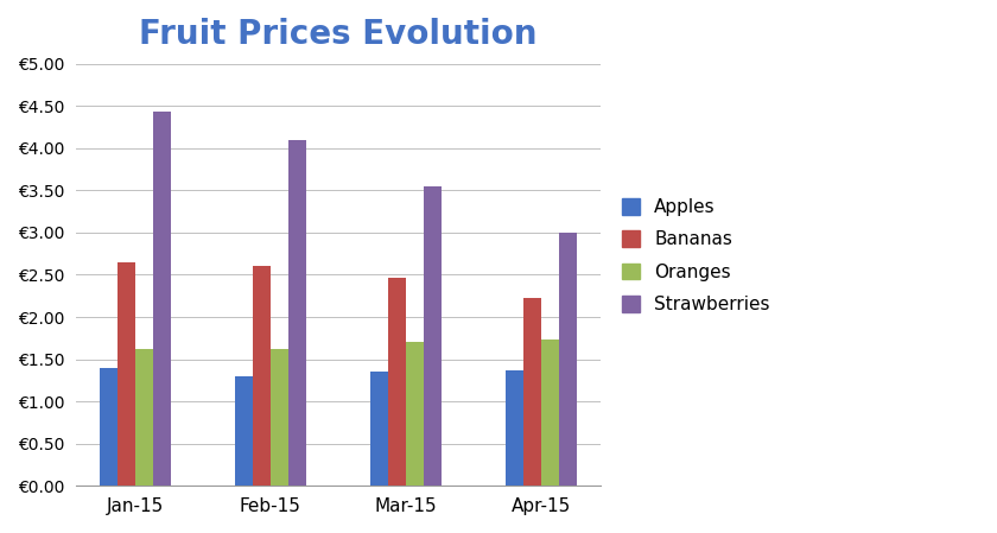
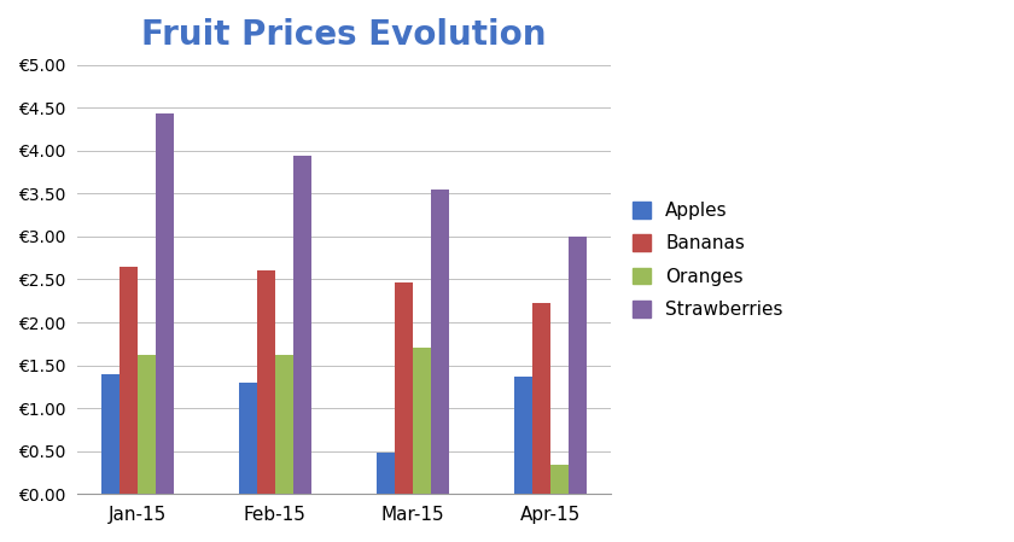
Strawberries/Feb-15: €4.10 -> €3.94
Apples/Mar-15: €1.35 -> €0.48
Oranges/Apr-15: €1.73 -> €0.34
